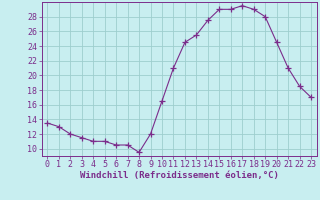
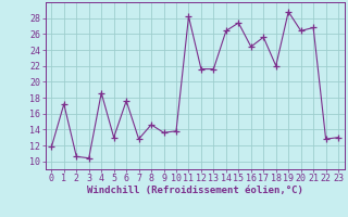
0: 13.5 -> 11.8
1: 13.0 -> 17.2
2: 12.0 -> 10.6
3: 11.5 -> 10.4
4: 11.0 -> 18.6
5: 11.0 -> 13.0
6: 10.5 -> 17.6
7: 10.5 -> 12.8
8: 9.5 -> 14.6
9: 12.0 -> 13.6
10: 16.5 -> 13.8
11: 21.0 -> 28.2
12: 24.5 -> 21.6
13: 25.5 -> 21.6
14: 27.5 -> 26.4
15: 29.0 -> 27.4
16: 29.0 -> 24.4
17: 29.5 -> 25.6
18: 29.0 -> 22.0
19: 28.0 -> 28.8
20: 24.5 -> 26.4
21: 21.0 -> 26.8
22: 18.5 -> 12.8
23: 17.0 -> 13.0
